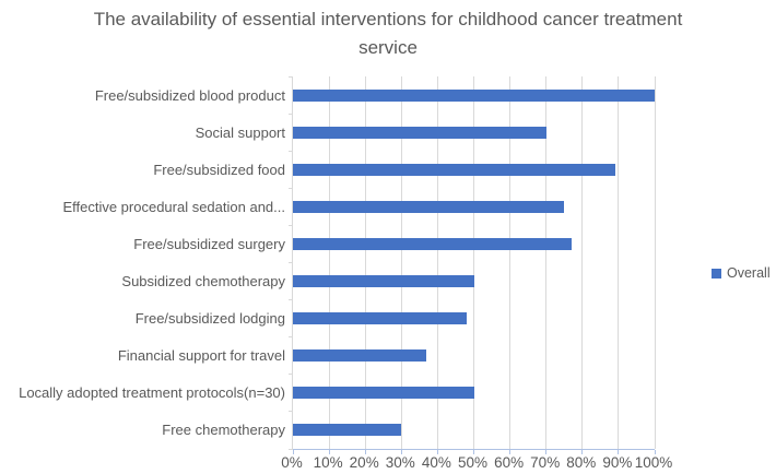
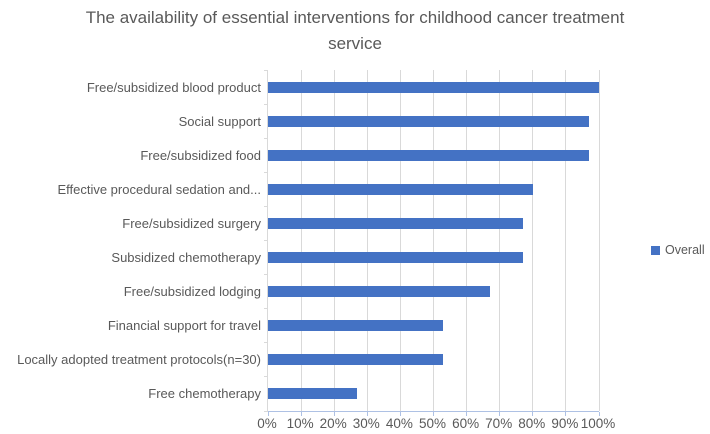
Social support: 70% -> 97%
Free/subsidized food: 89% -> 97%
Effective procedural sedation and...: 75% -> 80%
Subsidized chemotherapy: 50% -> 77%
Free/subsidized lodging: 48% -> 67%
Financial support for travel: 37% -> 53%
Locally adopted treatment protocols(n=30): 50% -> 53%
Free chemotherapy: 30% -> 27%
